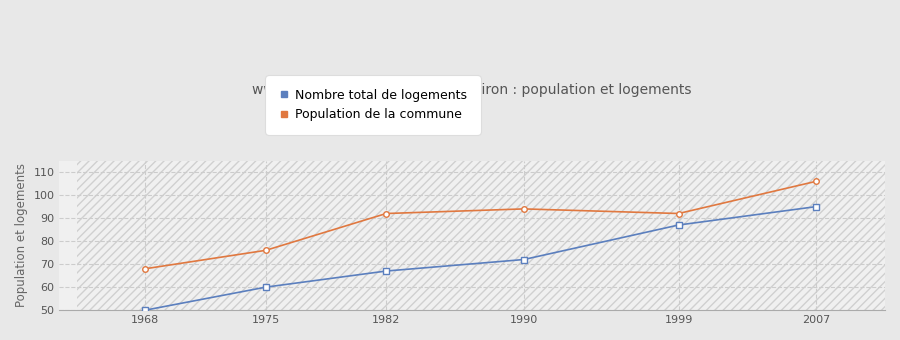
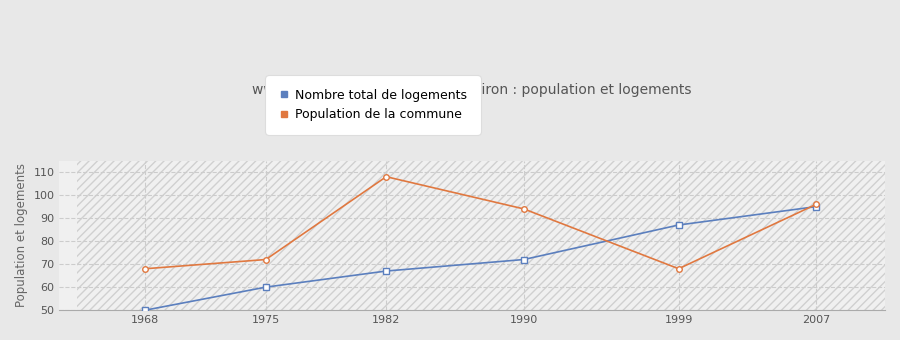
Population de la commune/1975: 76 -> 72
Population de la commune/1982: 92 -> 108
Population de la commune/1999: 92 -> 68
Population de la commune/2007: 106 -> 96
